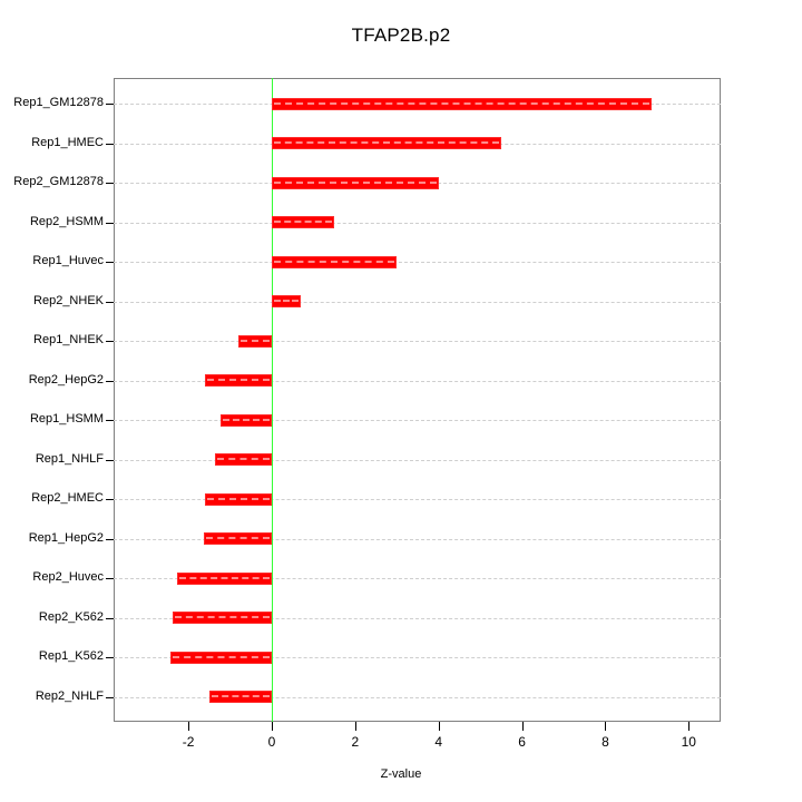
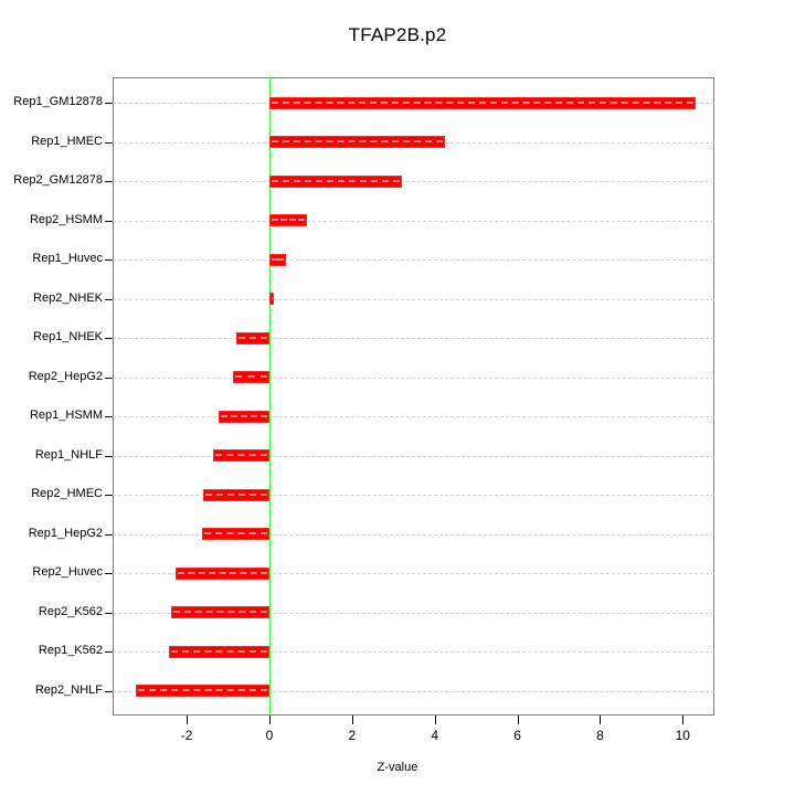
Rep1_GM12878: 9.1 -> 10.3
Rep1_HMEC: 5.5 -> 4.2
Rep2_GM12878: 4.0 -> 3.2
Rep2_HSMM: 1.5 -> 0.9
Rep1_Huvec: 3.0 -> 0.4
Rep2_NHEK: 0.7 -> 0.1
Rep2_HepG2: -1.6 -> -0.9
Rep2_NHLF: -1.5 -> -3.2
